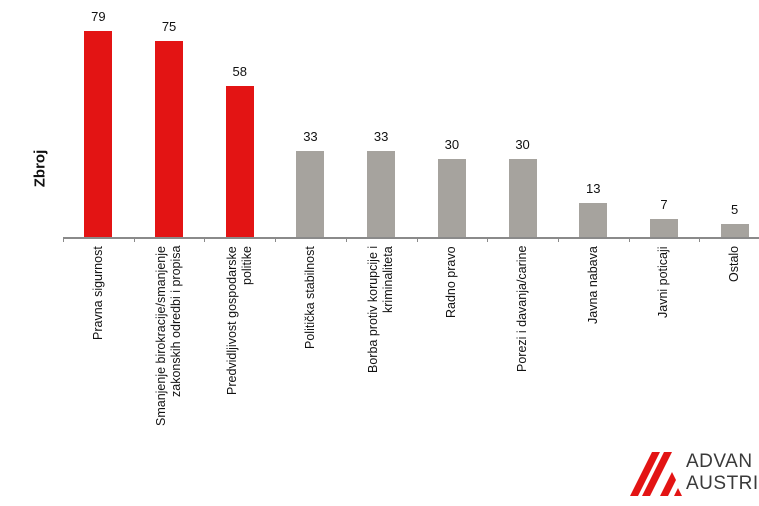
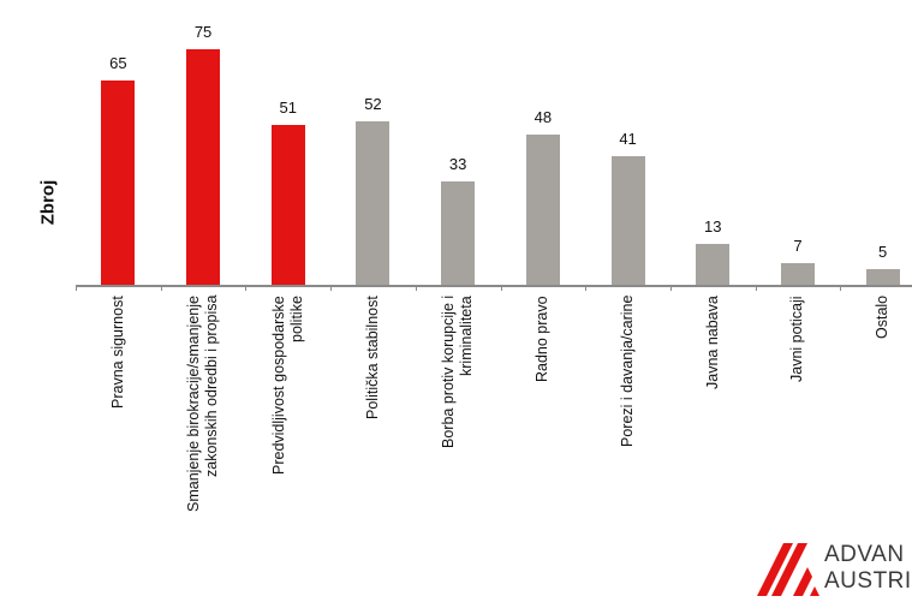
Pravna sigurnost: 79 -> 65
Predvidljivost gospodarske politike: 58 -> 51
Politička stabilnost: 33 -> 52
Radno pravo: 30 -> 48
Porezi i davanja/carine: 30 -> 41
